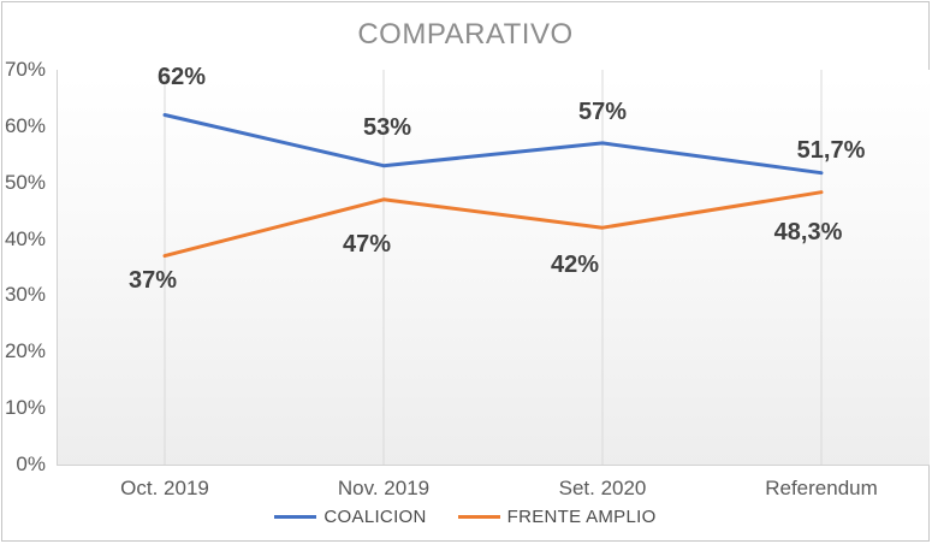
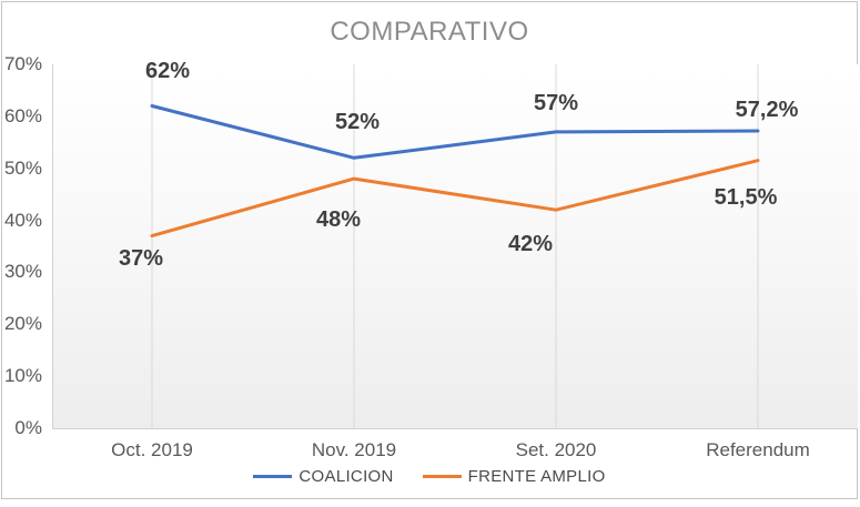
COALICION/Nov. 2019: 53% -> 52%
FRENTE AMPLIO/Nov. 2019: 47% -> 48%
COALICION/Referendum: 51,7% -> 57,2%
FRENTE AMPLIO/Referendum: 48,3% -> 51,5%
